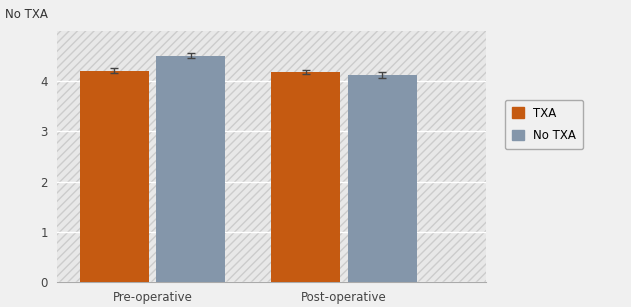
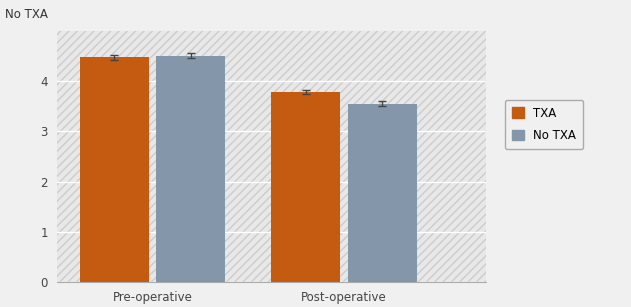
TXA/Pre-operative: 4.20 -> 4.47
TXA/Post-operative: 4.18 -> 3.78
No TXA/Post-operative: 4.12 -> 3.55
